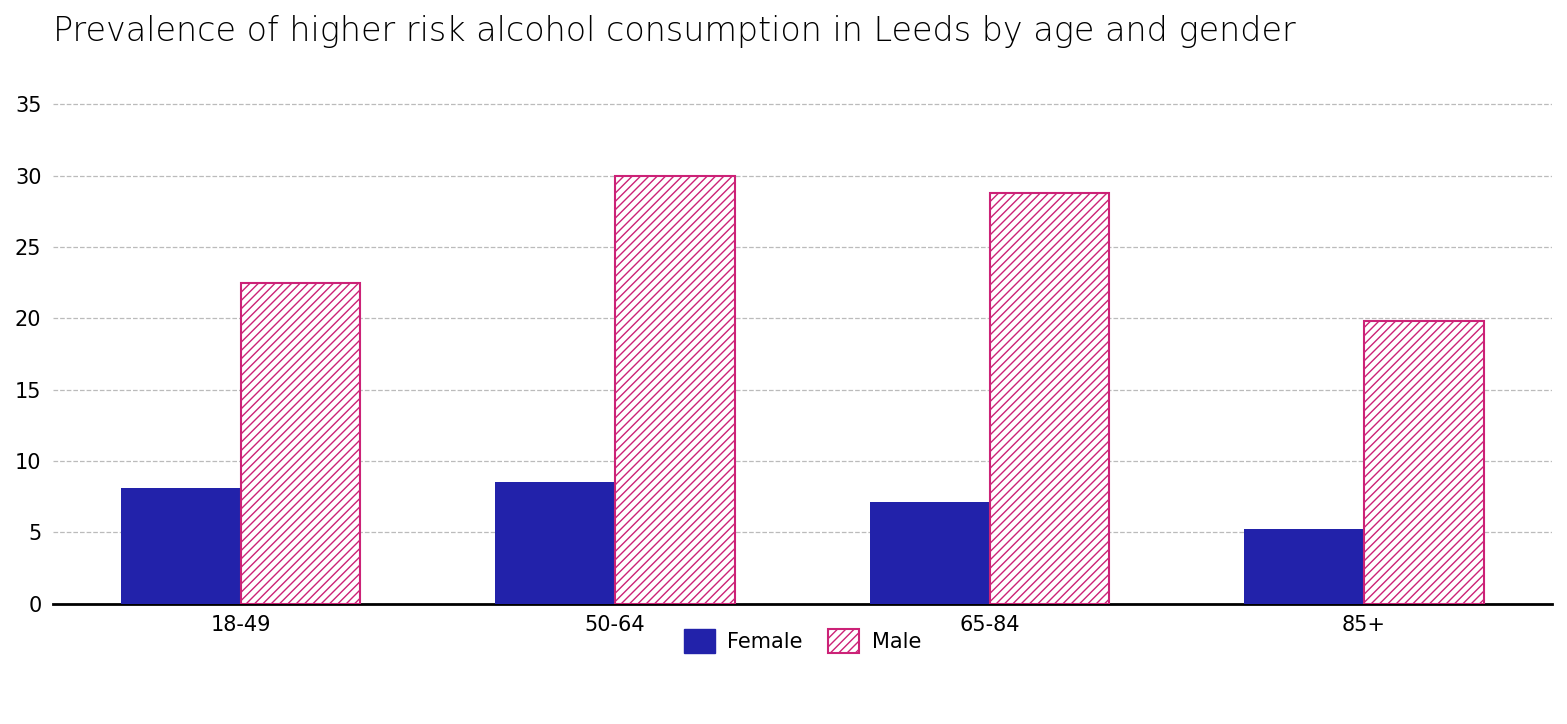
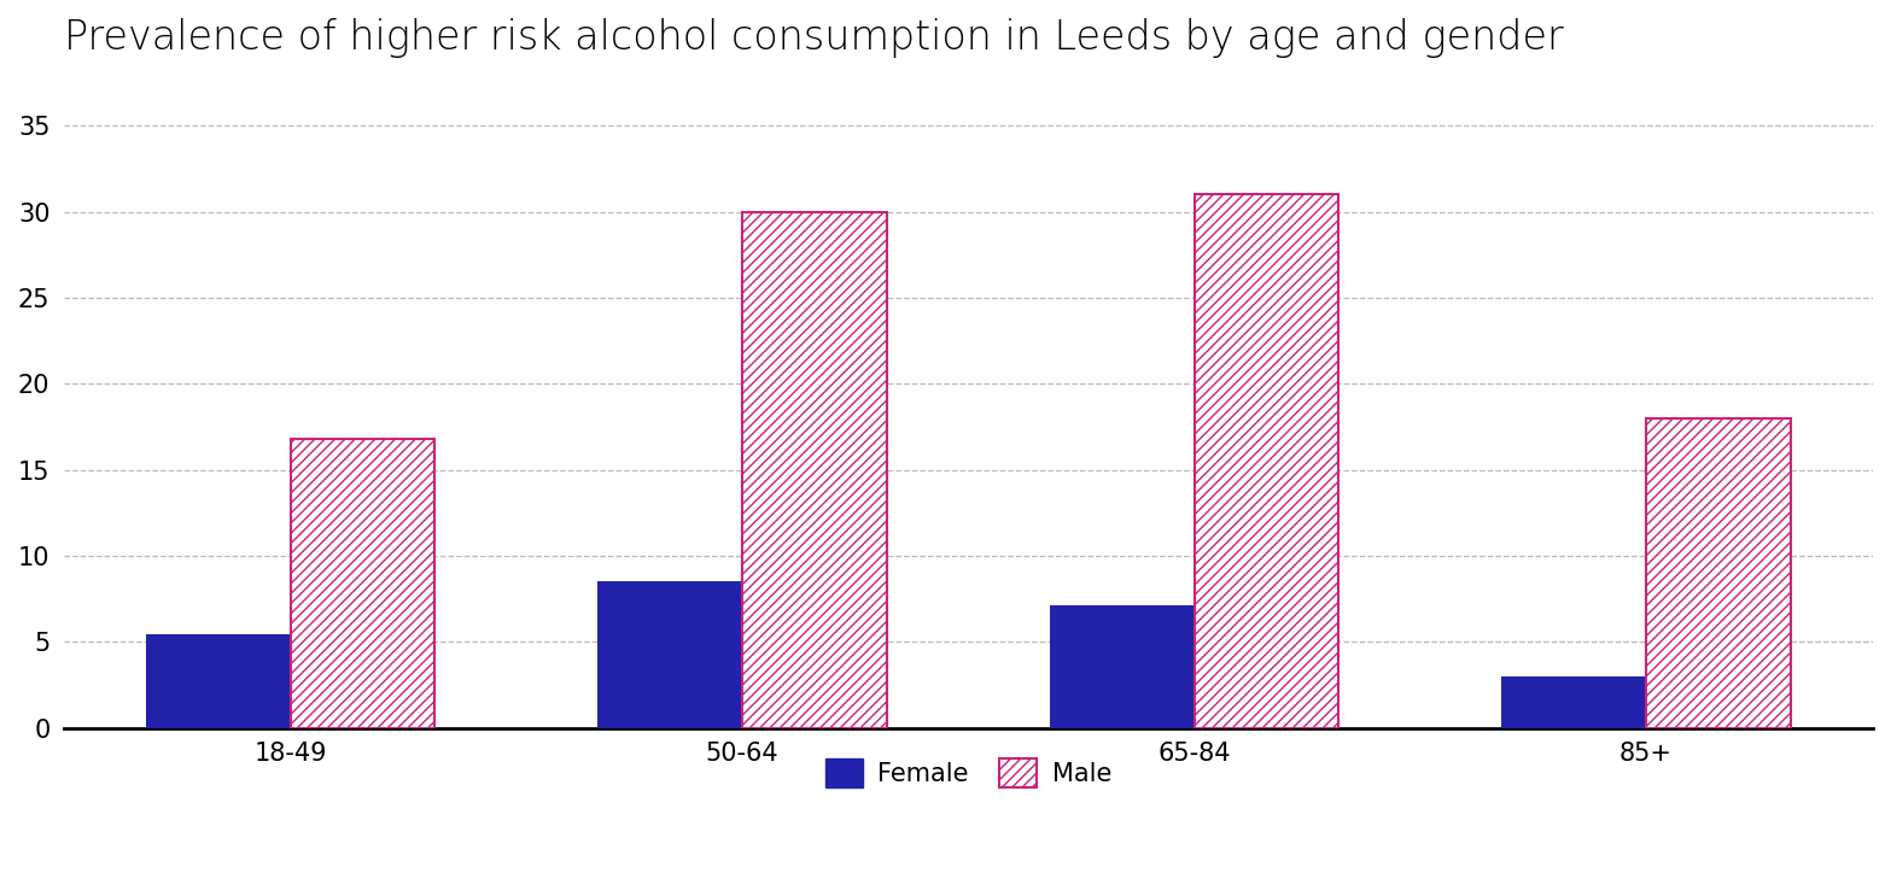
Female/18-49: 8.1 -> 5.4
Male/18-49: 22.5 -> 16.8
Male/65-84: 28.8 -> 31.0
Female/85+: 5.2 -> 3.0
Male/85+: 19.8 -> 18.0
